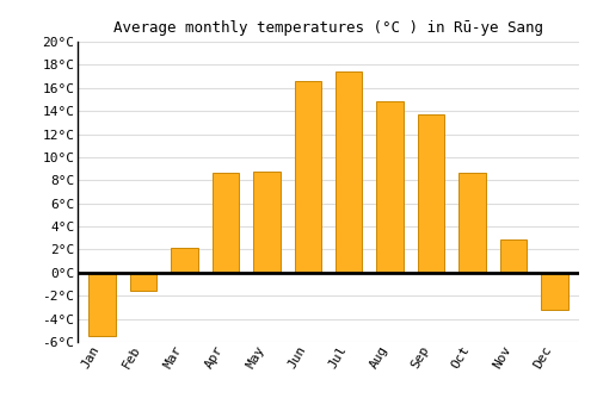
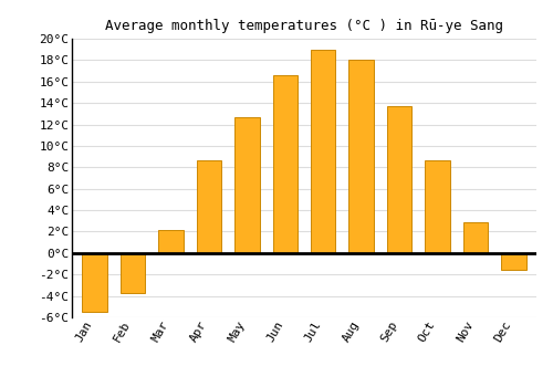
Feb: -1.6°C -> -3.7°C
May: 8.8°C -> 12.7°C
Jul: 17.4°C -> 19.0°C
Aug: 14.8°C -> 18.0°C
Dec: -3.2°C -> -1.6°C
